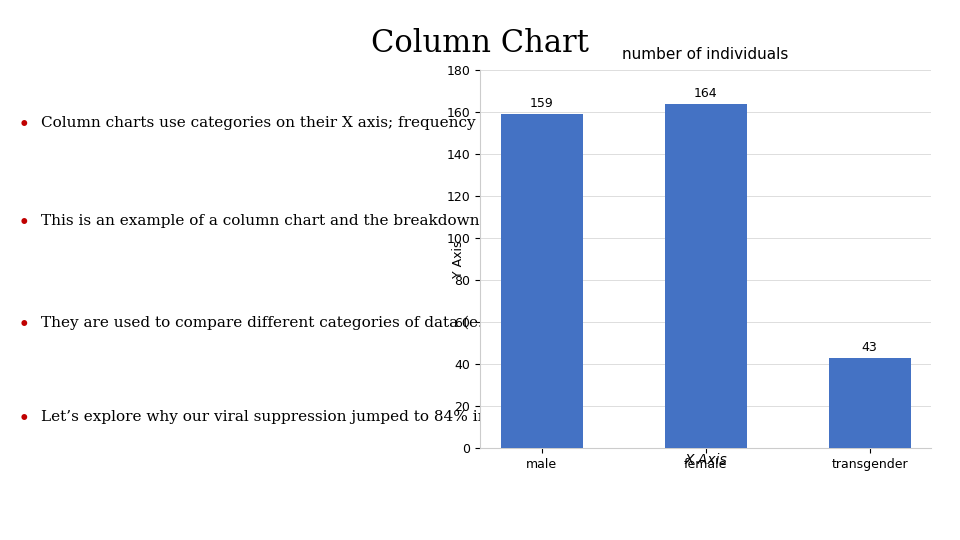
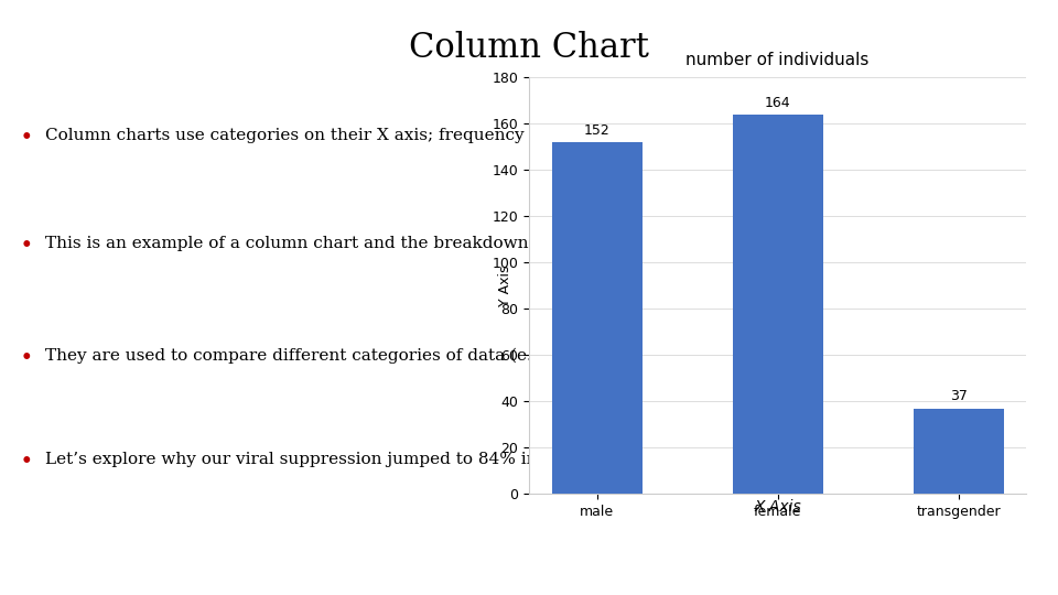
male: 159 -> 152
transgender: 43 -> 37
